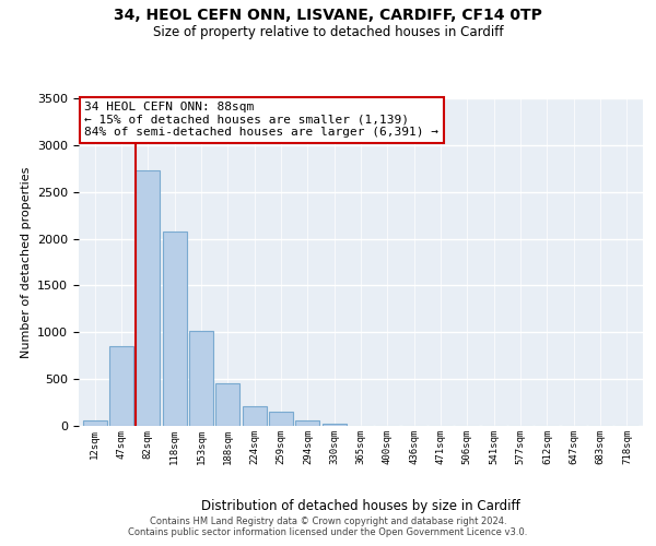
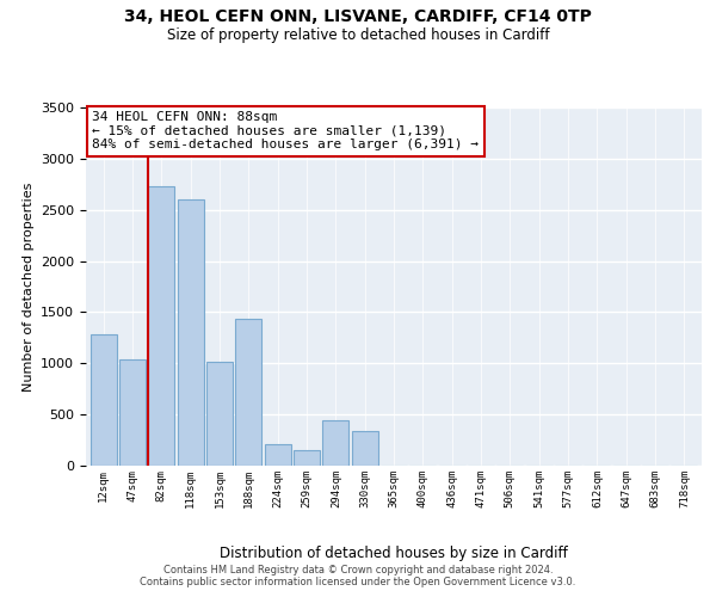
12sqm: 60 -> 1280
47sqm: 850 -> 1040
118sqm: 2080 -> 2600
188sqm: 450 -> 1440
294sqm: 60 -> 440
330sqm: 20 -> 340
